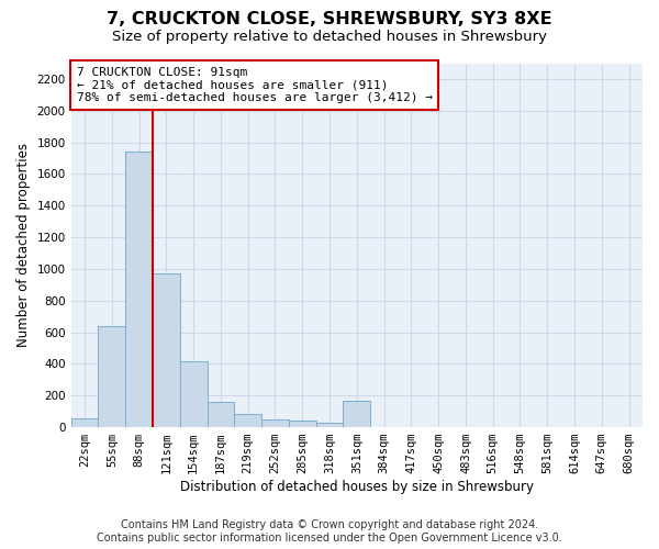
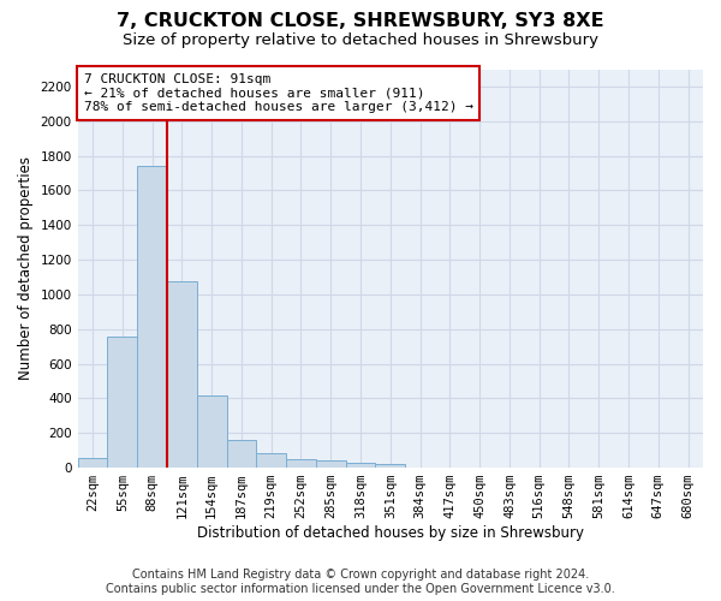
55sqm: 640 -> 760
121sqm: 970 -> 1080
351sqm: 170 -> 20
